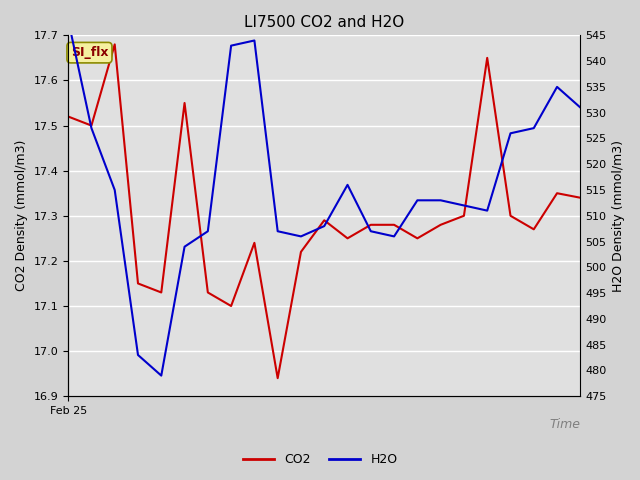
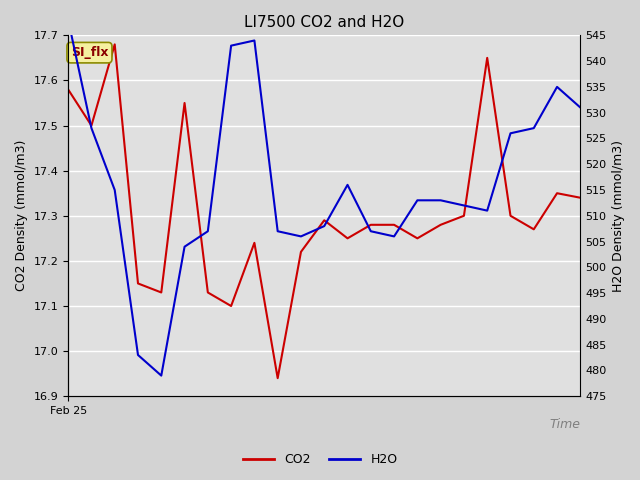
CO2/Feb 25: 17.52 -> 17.58
